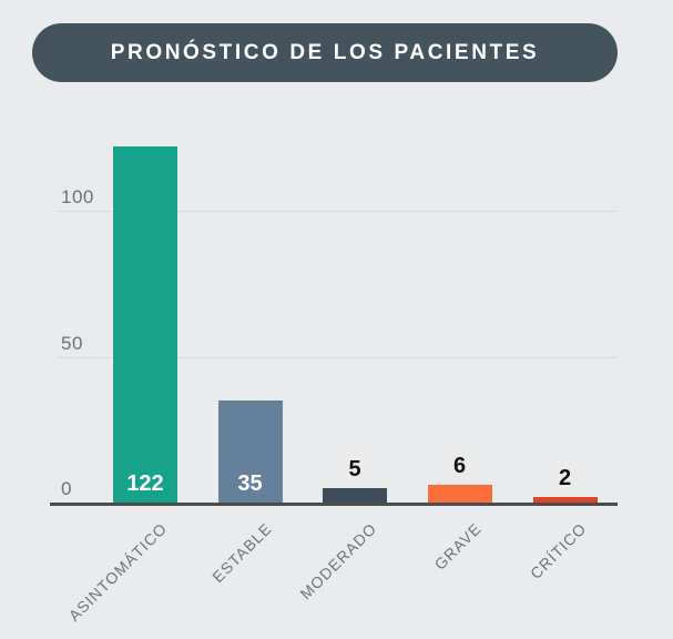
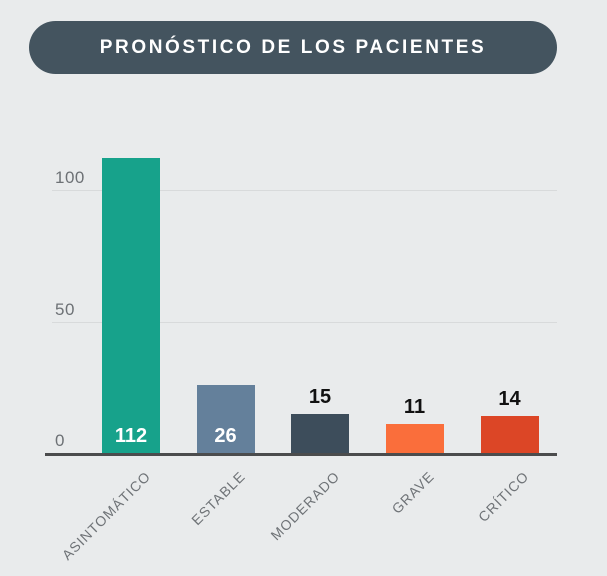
ASINTOMÁTICO: 122 -> 112
ESTABLE: 35 -> 26
MODERADO: 5 -> 15
GRAVE: 6 -> 11
CRÍTICO: 2 -> 14
